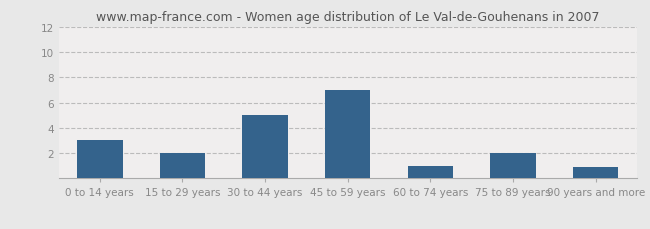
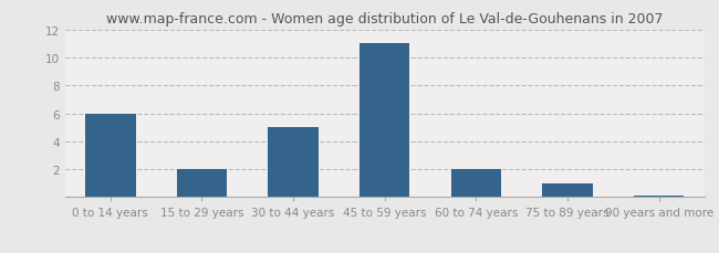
0 to 14 years: 3.0 -> 6.0
45 to 59 years: 7.0 -> 11.0
60 to 74 years: 1.0 -> 2.0
75 to 89 years: 2.0 -> 1.0
90 years and more: 0.9 -> 0.1
